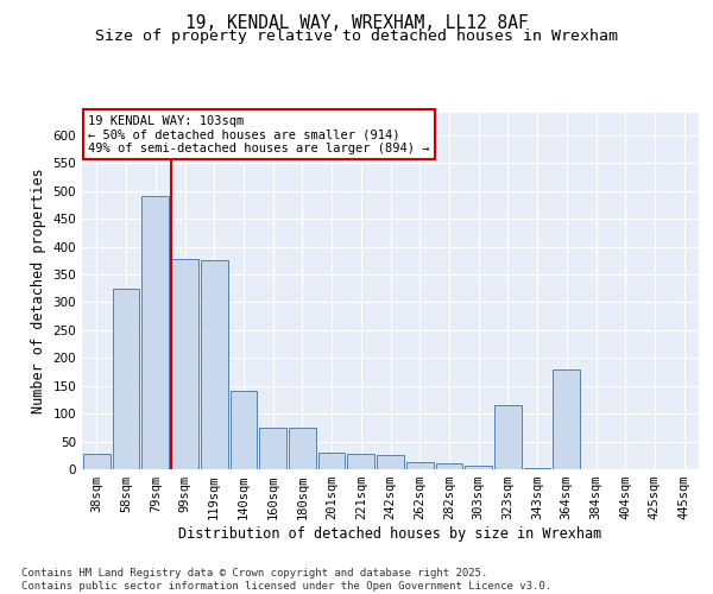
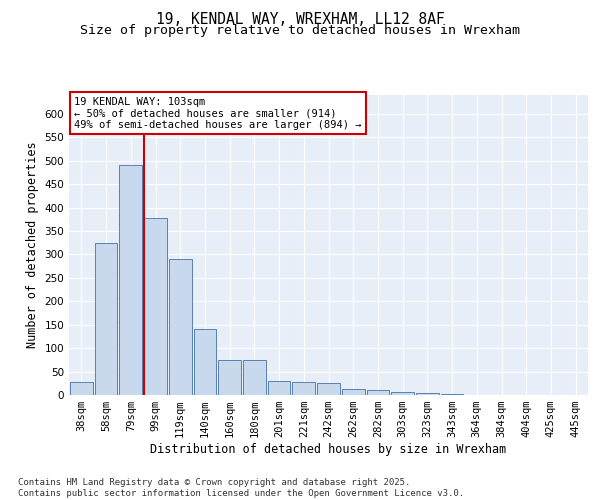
119sqm: 375 -> 290
323sqm: 115 -> 4
364sqm: 180 -> 1
